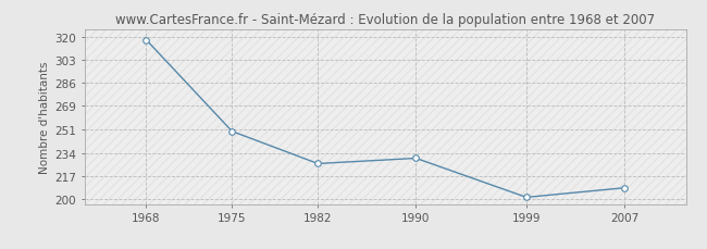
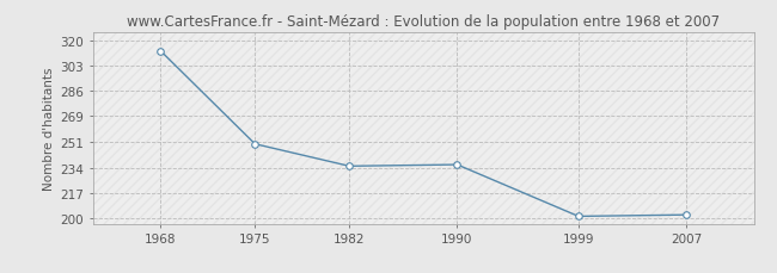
1968: 318 -> 313
1982: 226 -> 235
1990: 230 -> 236
2007: 208 -> 202
